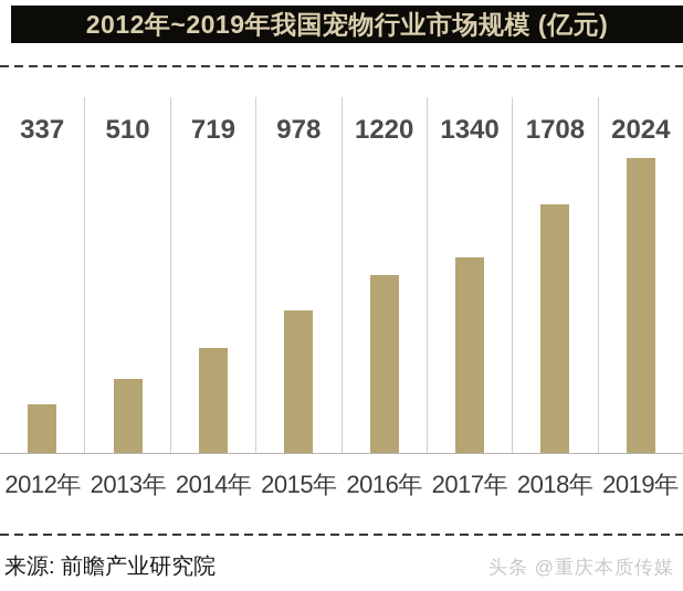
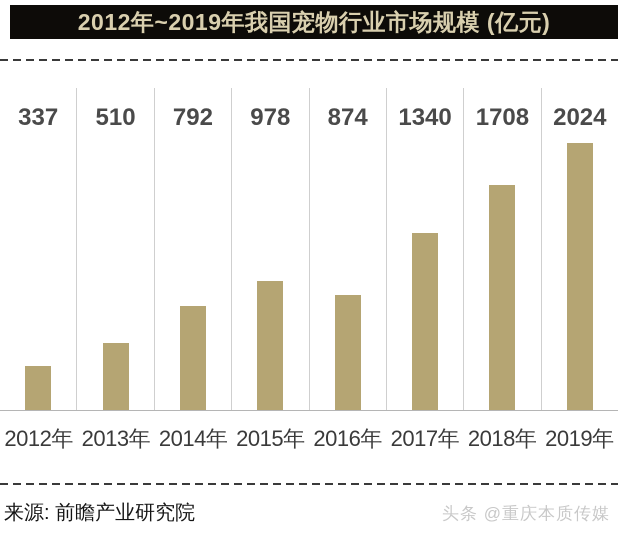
2014年: 719 -> 792
2016年: 1220 -> 874
